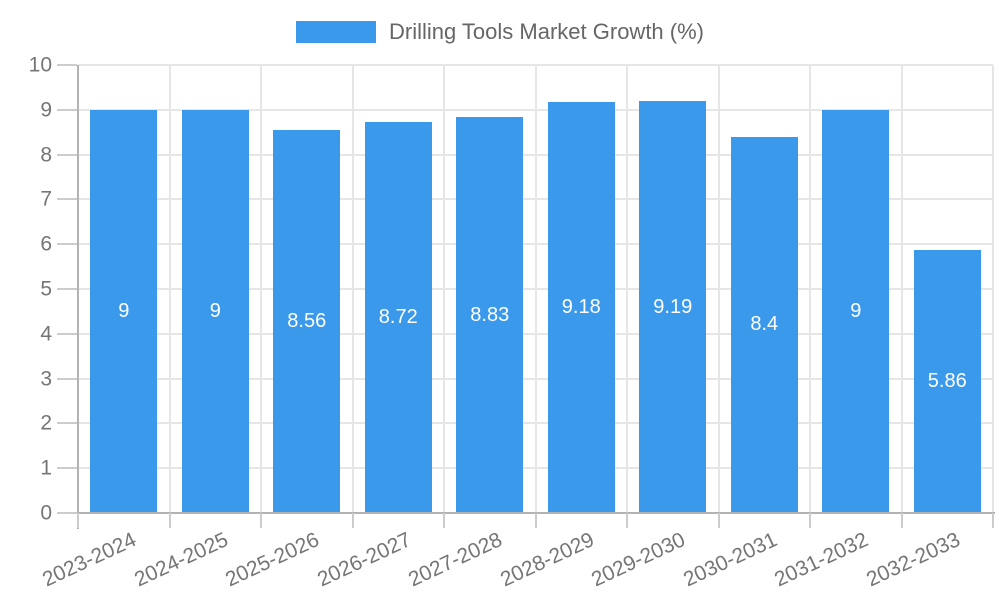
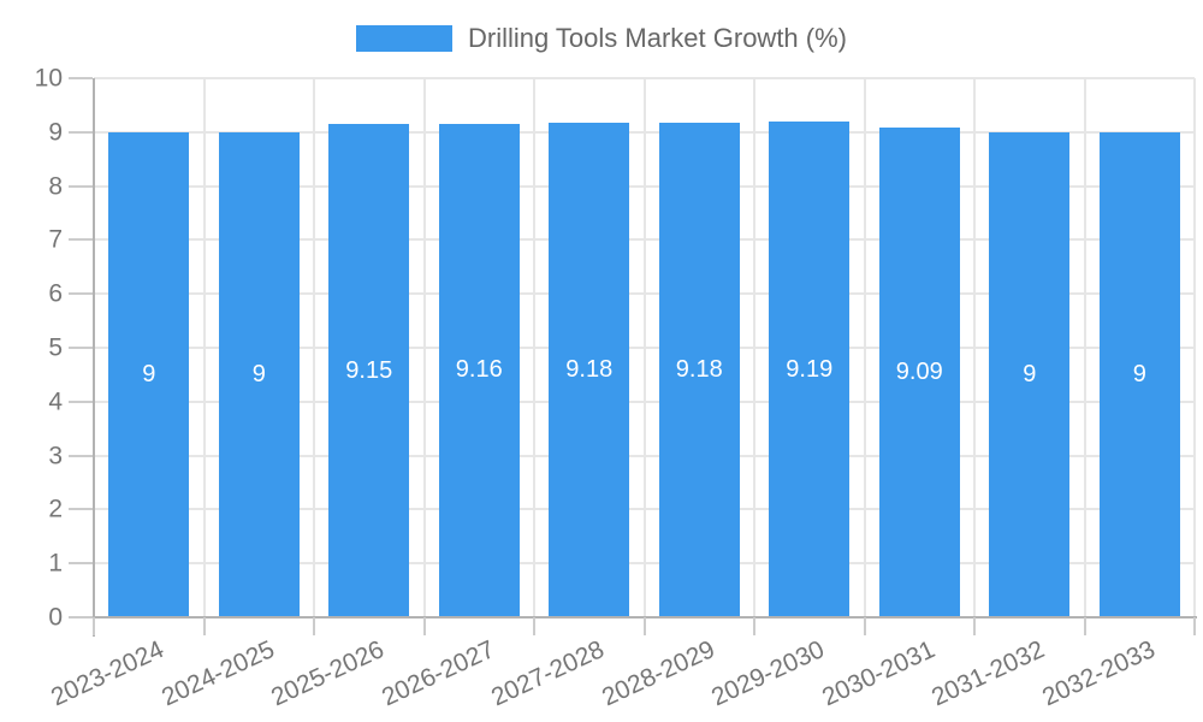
2025-2026: 8.56 -> 9.15
2026-2027: 8.72 -> 9.16
2027-2028: 8.83 -> 9.18
2030-2031: 8.4 -> 9.09
2032-2033: 5.86 -> 9
